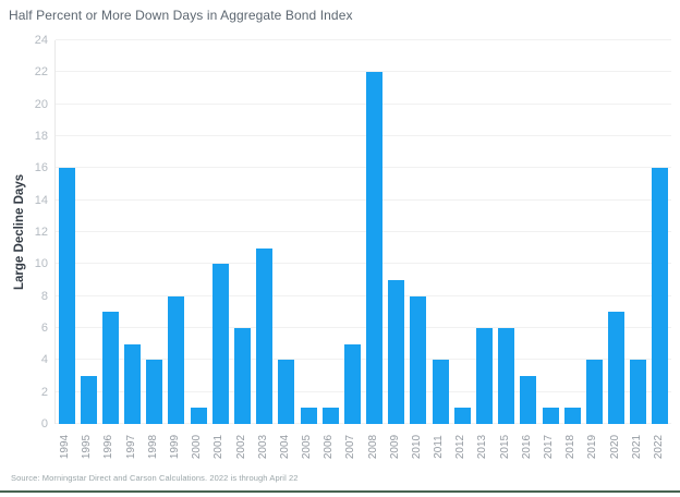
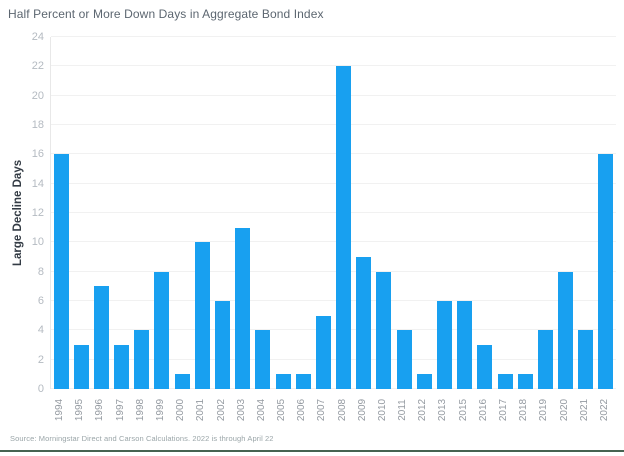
1997: 5 -> 3
2020: 7 -> 8
